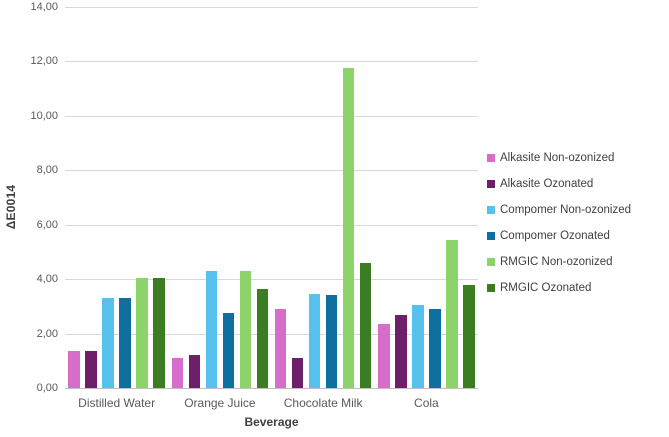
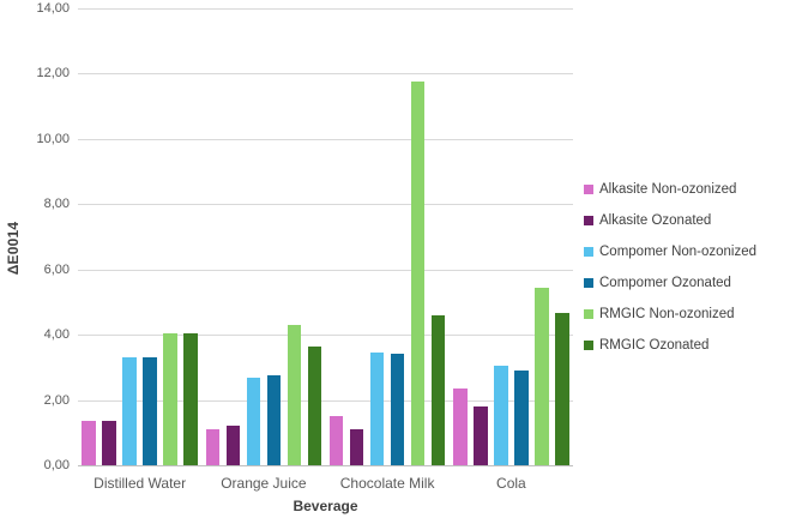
Compomer Non-ozonized/Orange Juice: 4,3 -> 2,7
Alkasite Non-ozonized/Chocolate Milk: 2,9 -> 1,5
Alkasite Ozonated/Cola: 2,7 -> 1,8
RMGIC Ozonated/Cola: 3,8 -> 4,7
